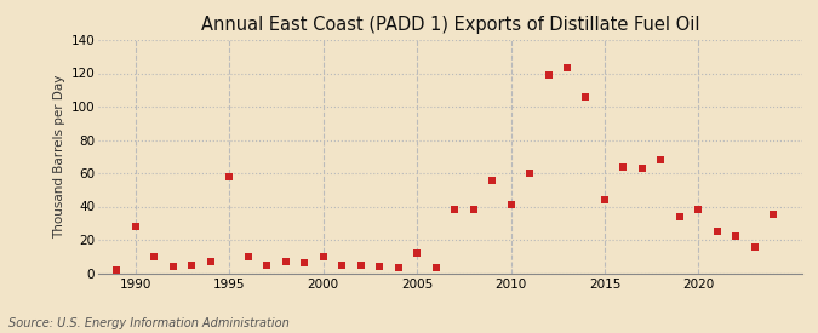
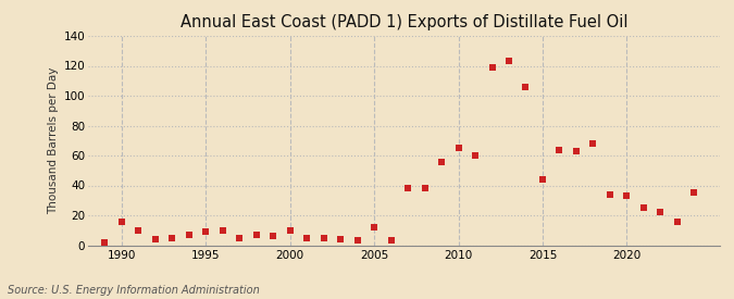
1990: 28 -> 16
1995: 58 -> 9
2010: 41 -> 65
2020: 38 -> 33
